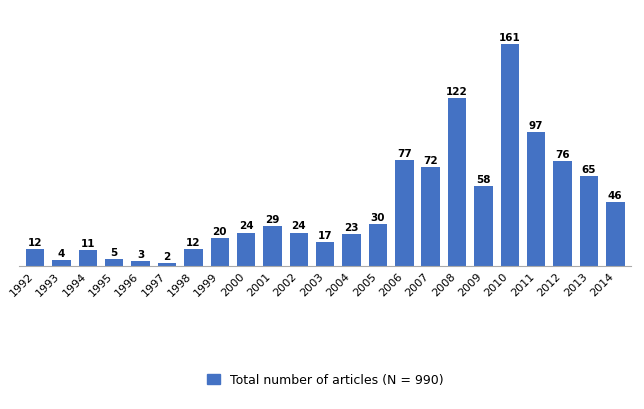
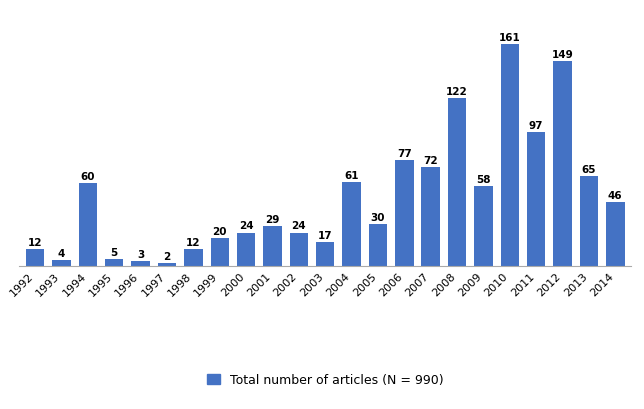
1994: 11 -> 60
2004: 23 -> 61
2012: 76 -> 149
